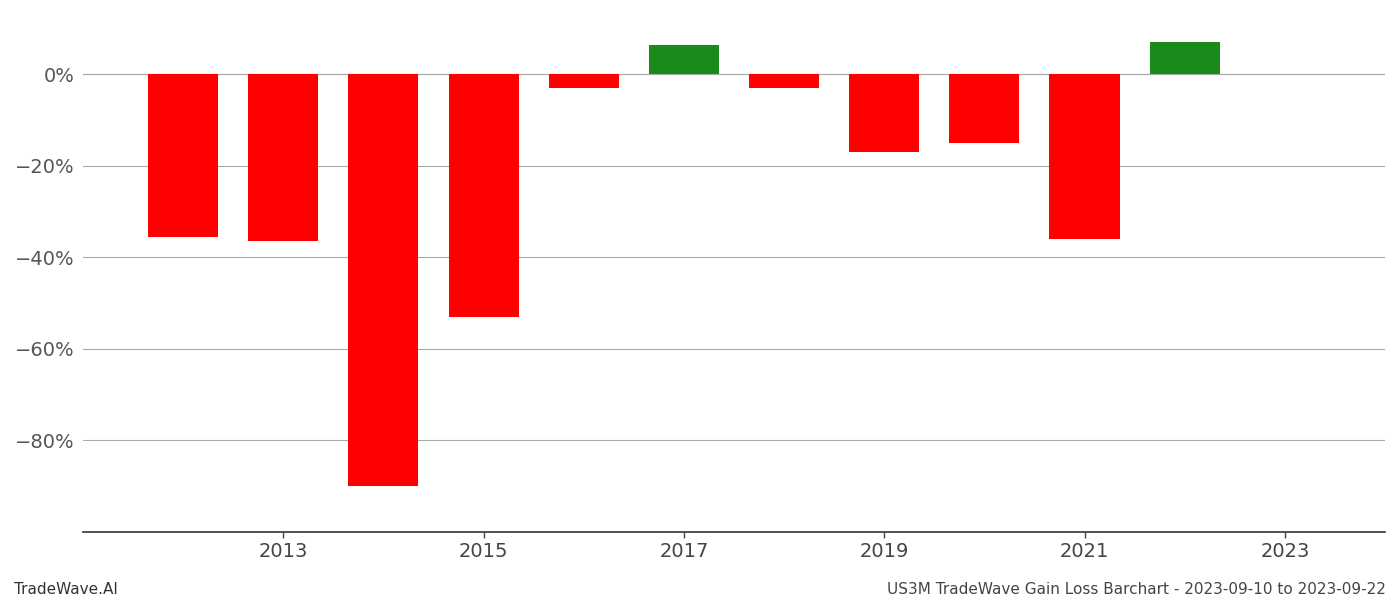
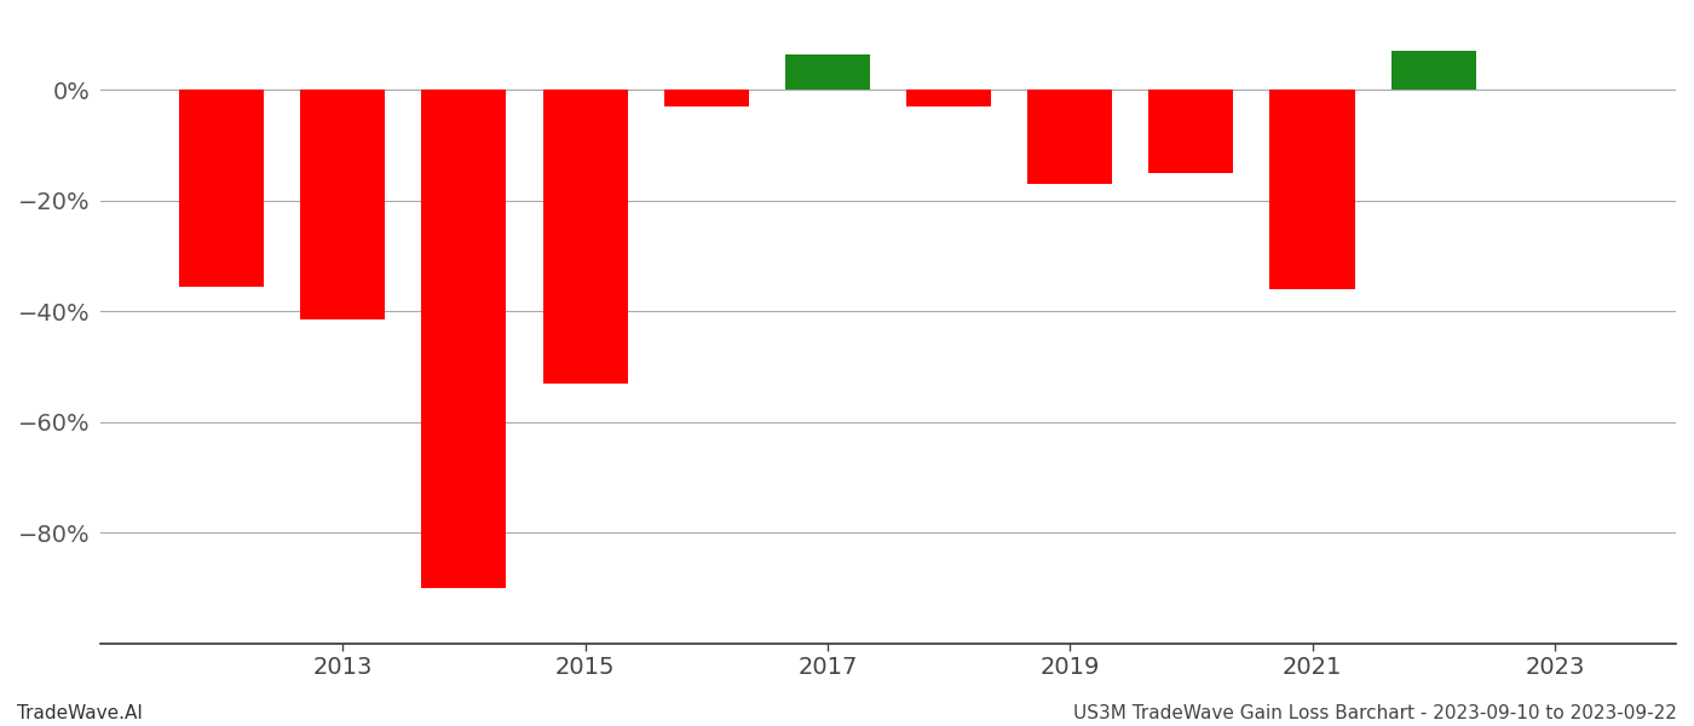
2013: -36.5% -> -41.5%
